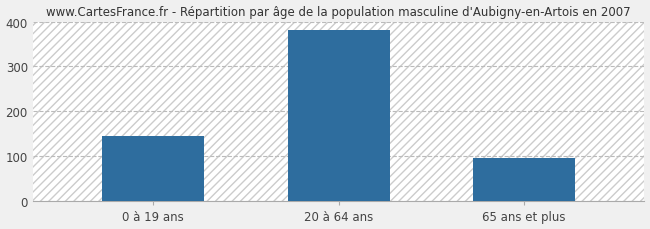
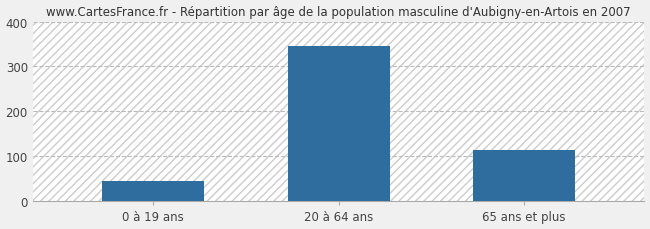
0 à 19 ans: 145 -> 45
20 à 64 ans: 380 -> 345
65 ans et plus: 97 -> 115
